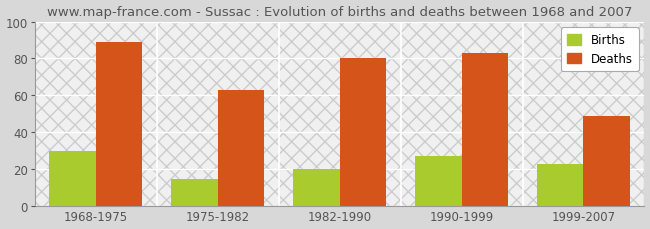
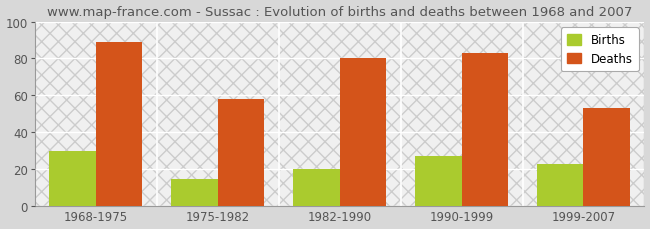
Deaths/1975-1982: 63 -> 58
Deaths/1999-2007: 49 -> 53
